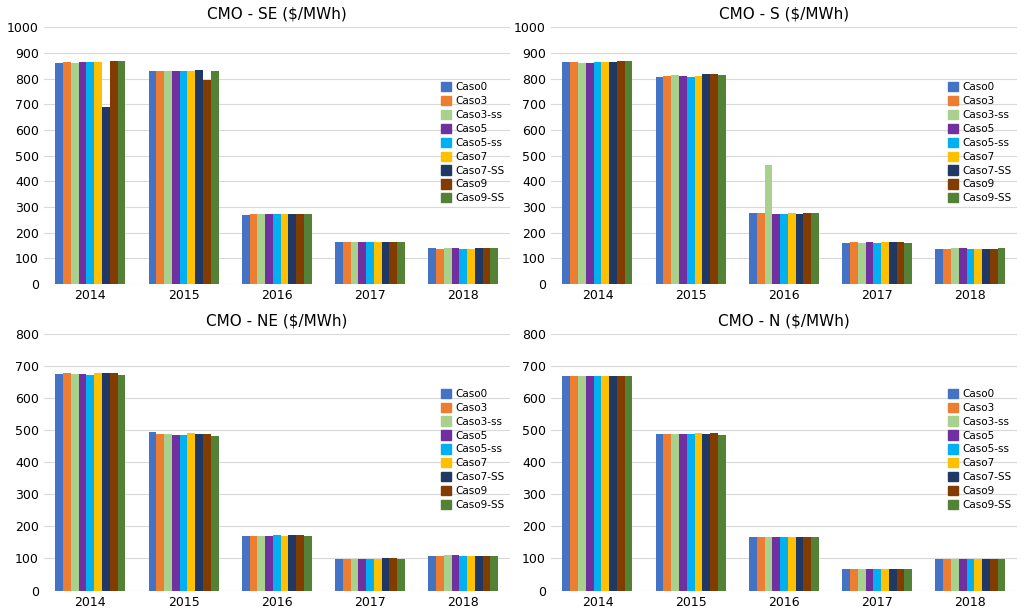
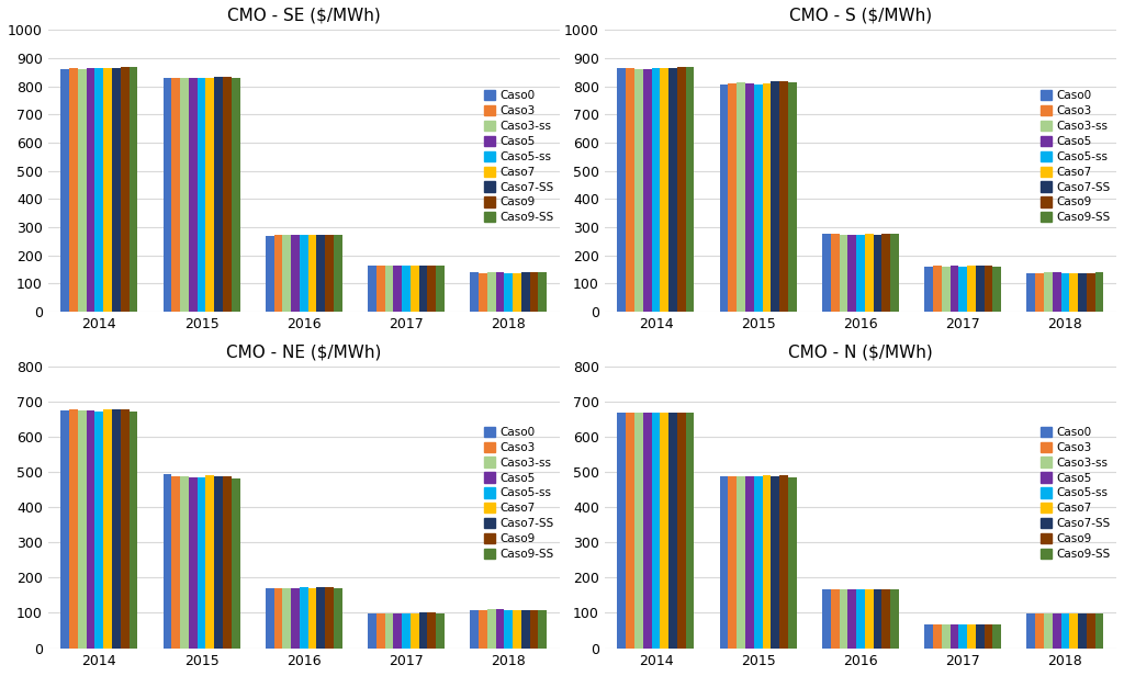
CMO - SE ($/MWh)/Caso7-SS/2014: 690 -> 863
CMO - SE ($/MWh)/Caso9/2015: 795 -> 833
CMO - S ($/MWh)/Caso3-ss/2016: 465 -> 274
